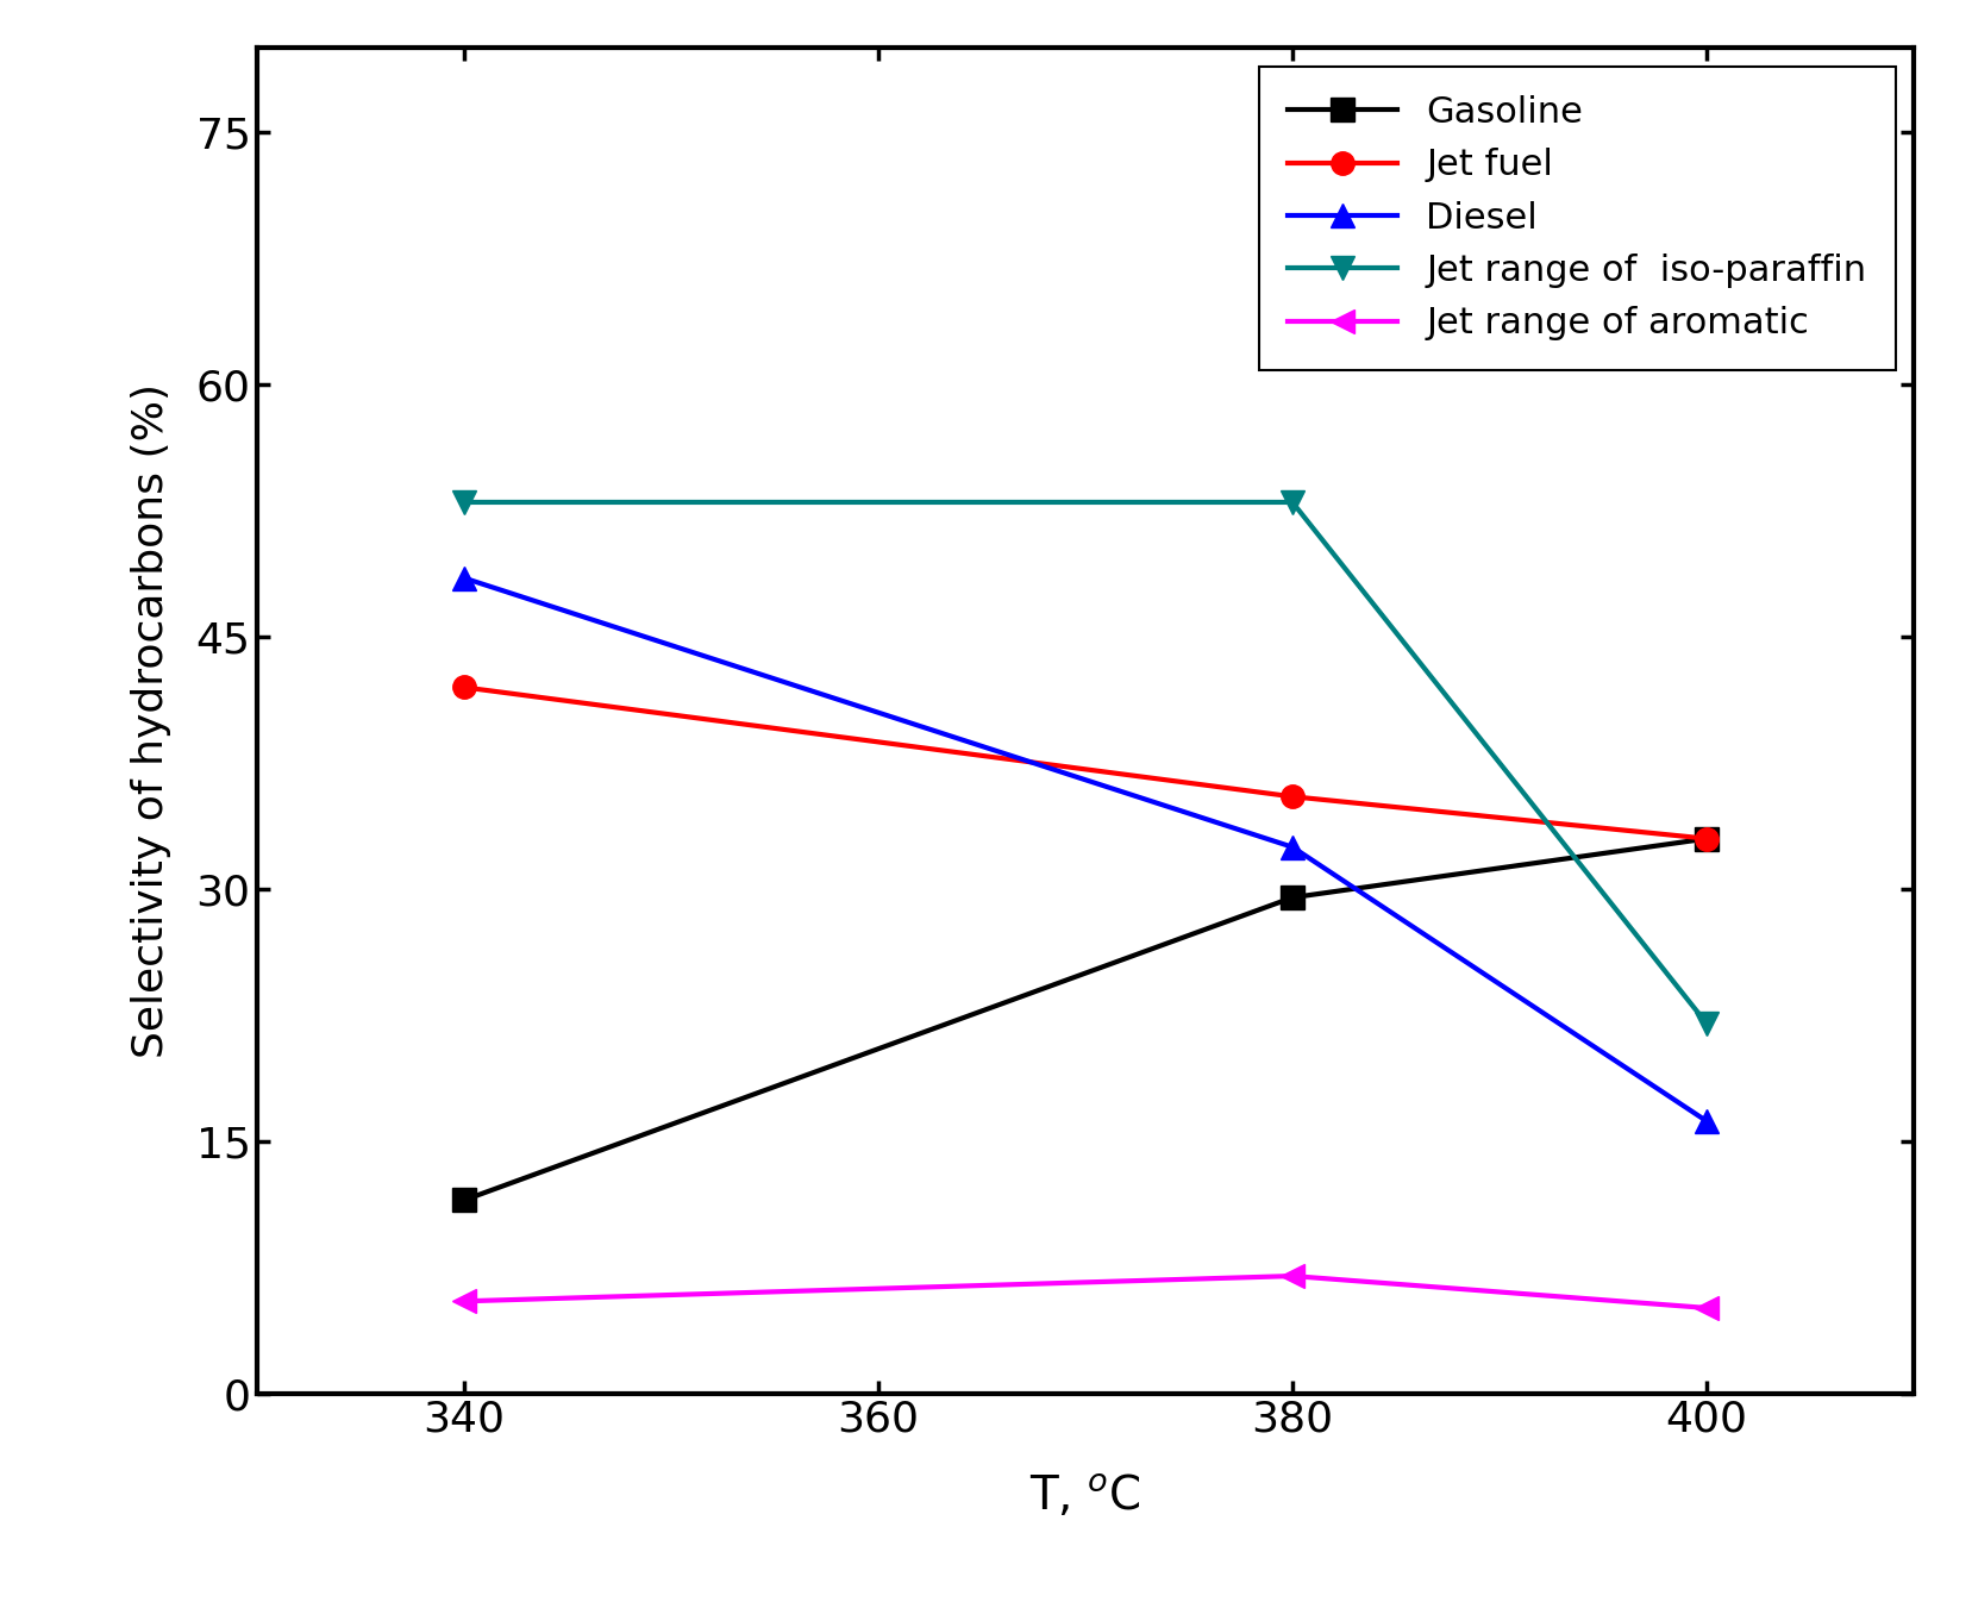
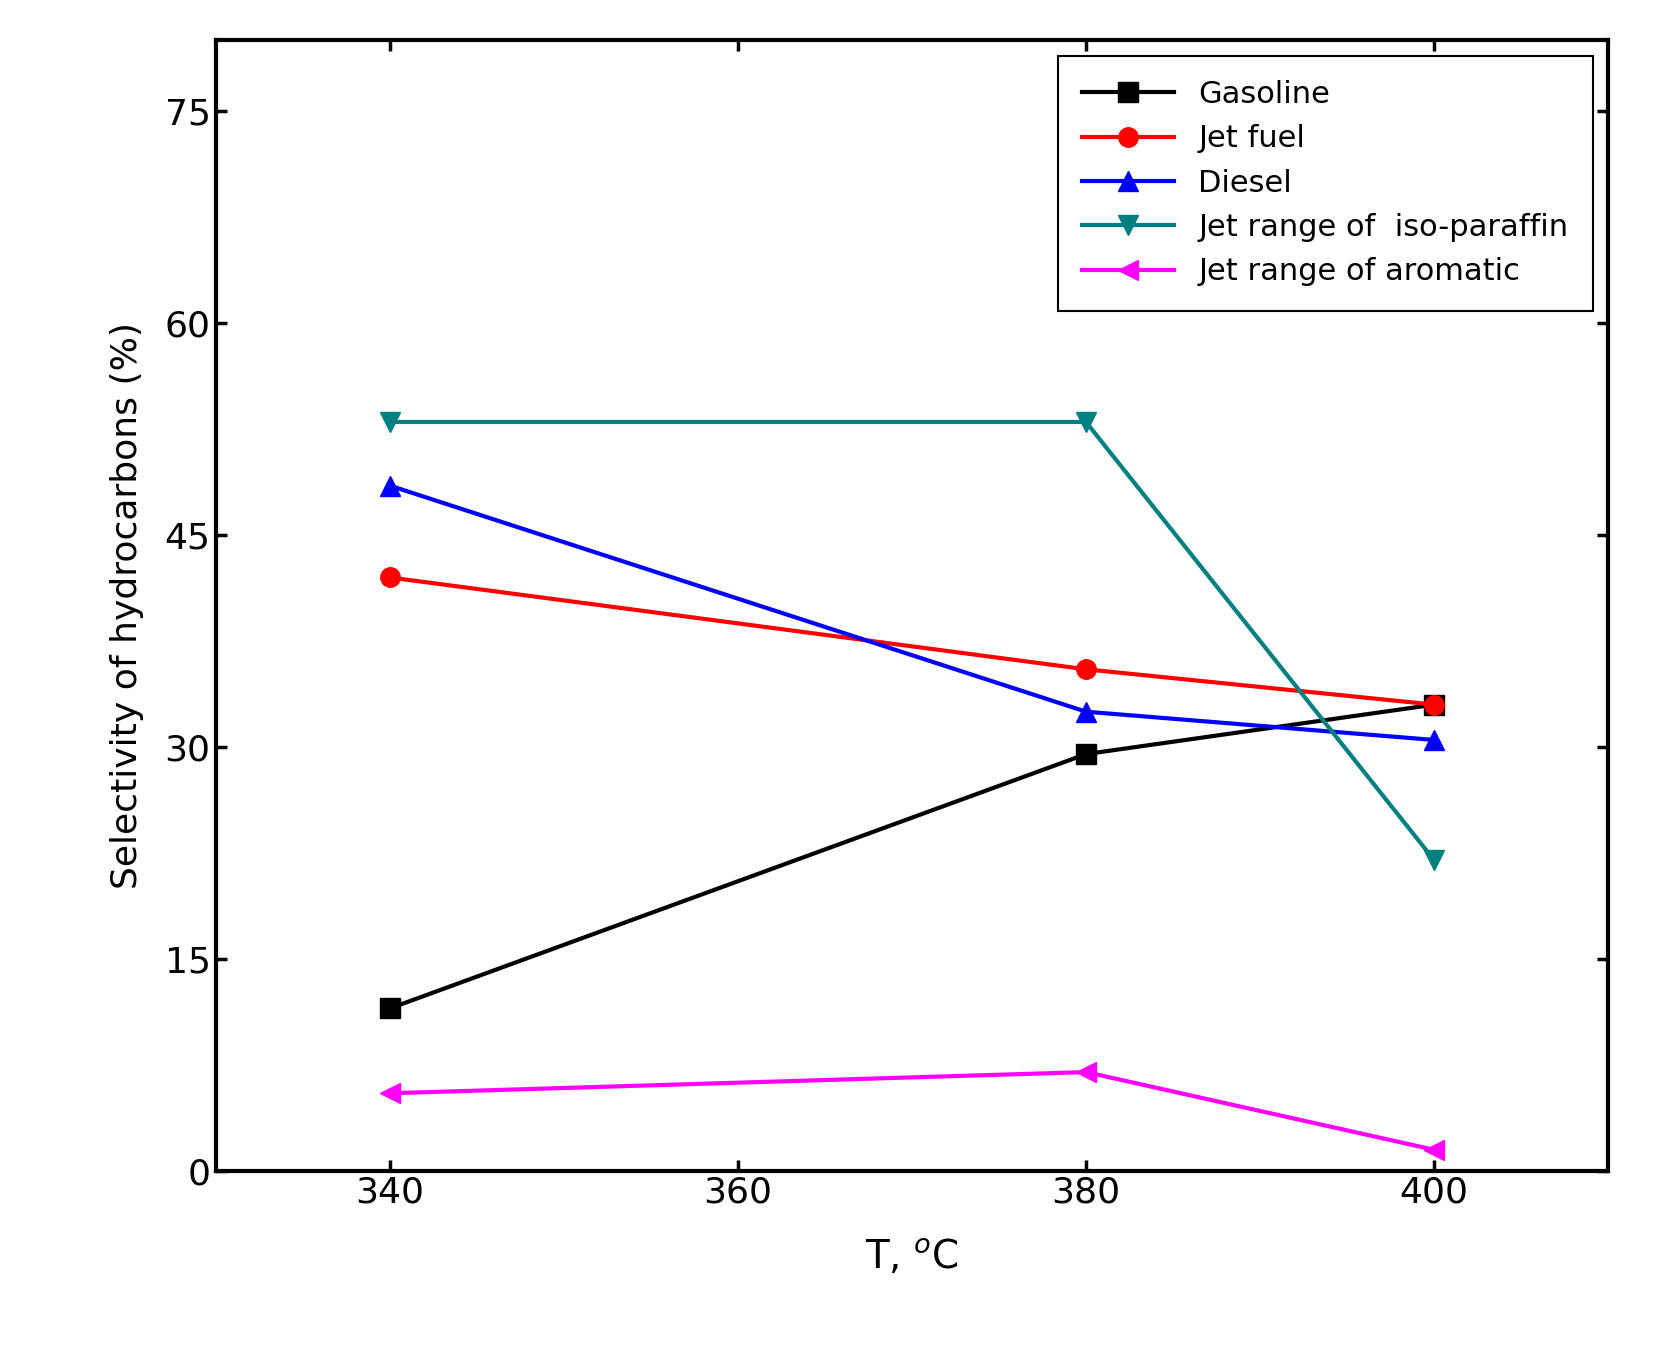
Diesel/400: 16.2 -> 30.5
Jet range of aromatic/400: 5.1 -> 1.5
